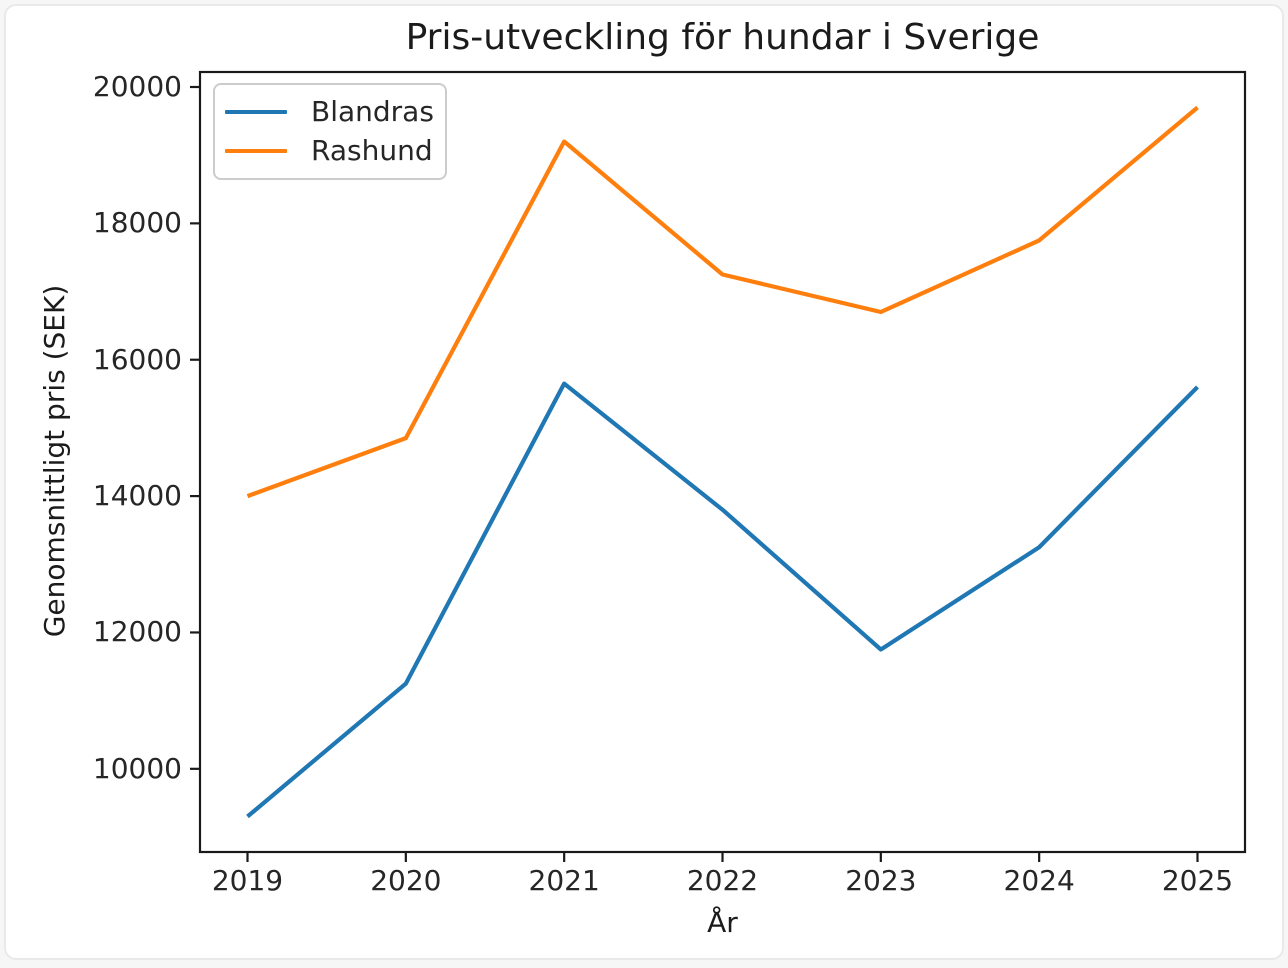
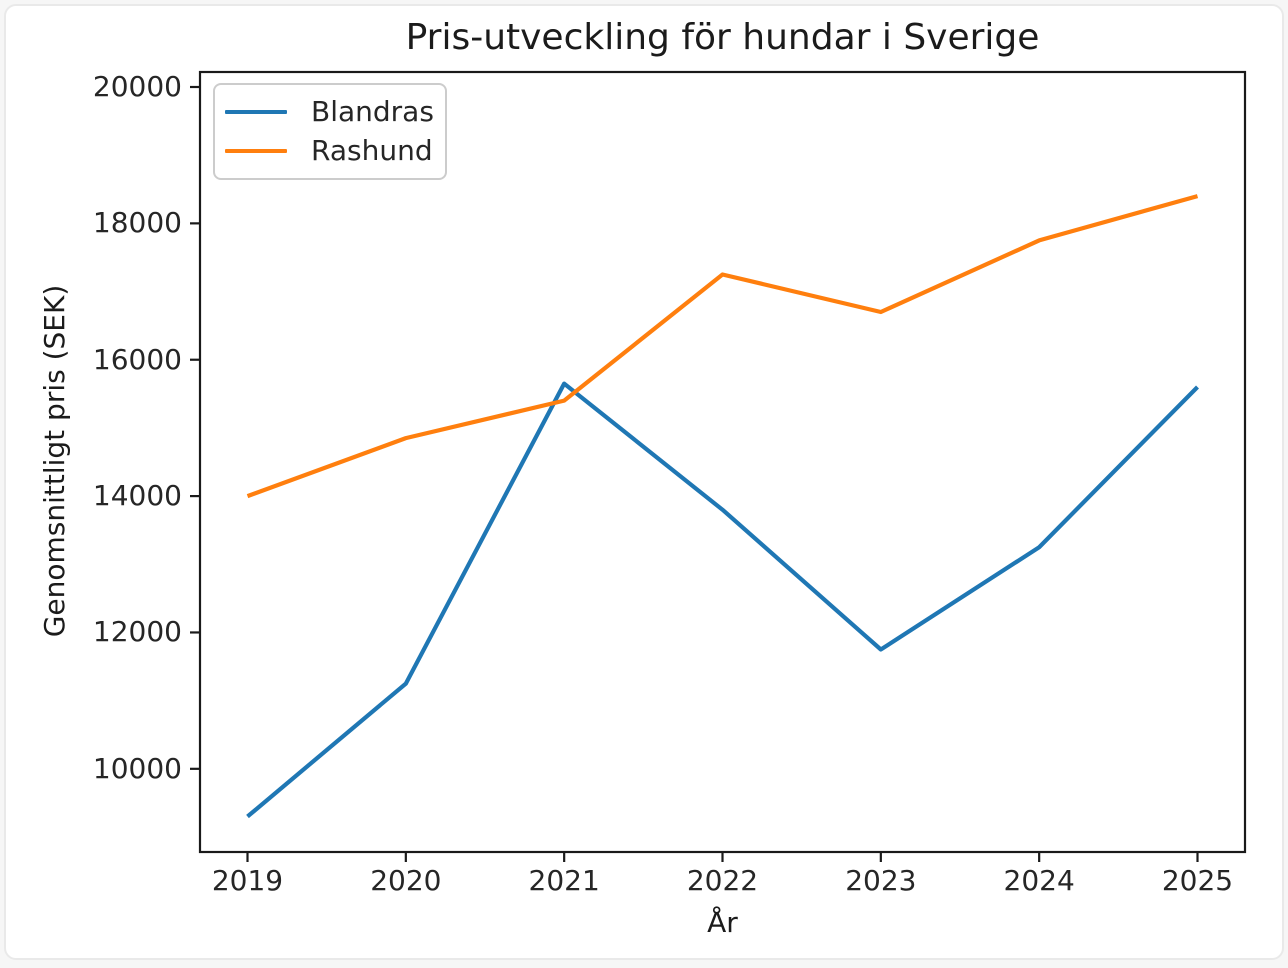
Rashund/2021: 19200 -> 15400
Rashund/2025: 19700 -> 18400
